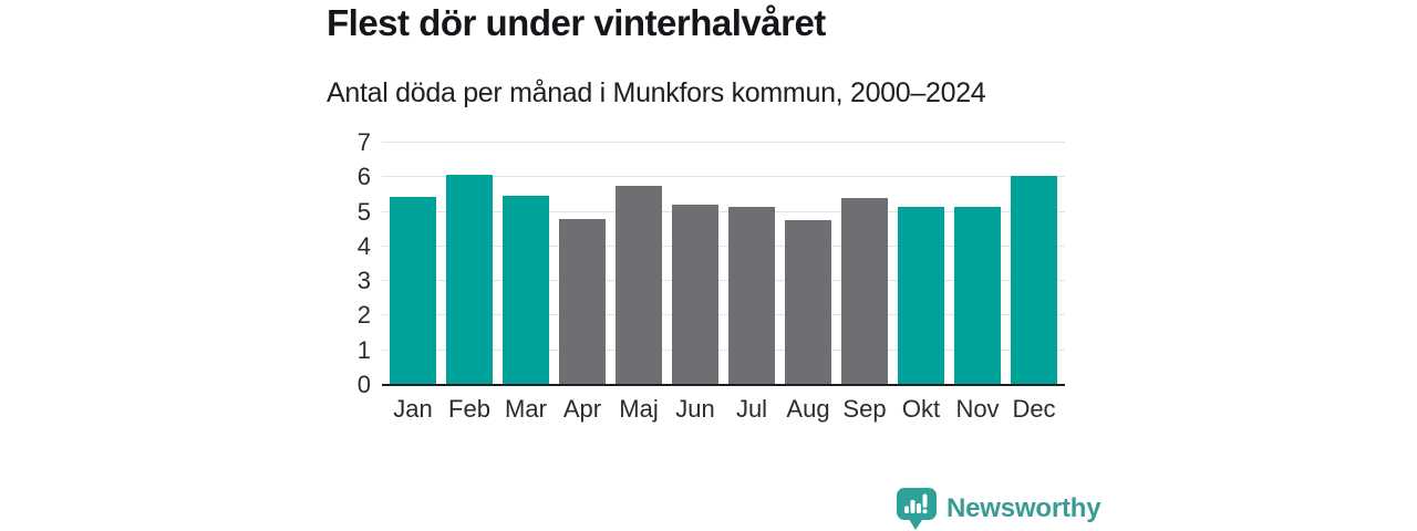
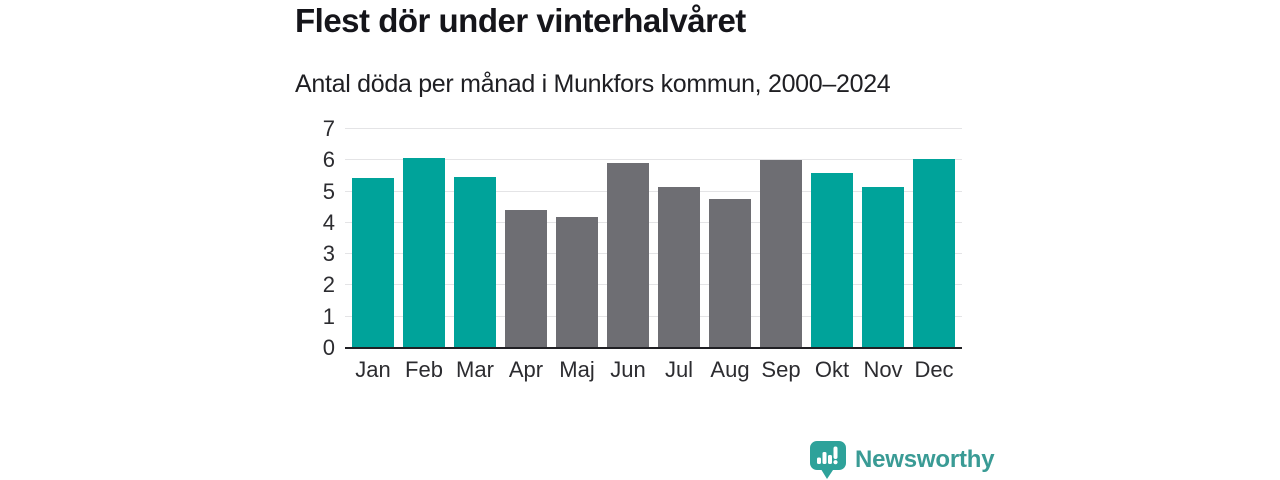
Apr: 4.8 -> 4.4
Maj: 5.8 -> 4.2
Jun: 5.2 -> 5.9
Sep: 5.4 -> 6.0
Okt: 5.2 -> 5.6
